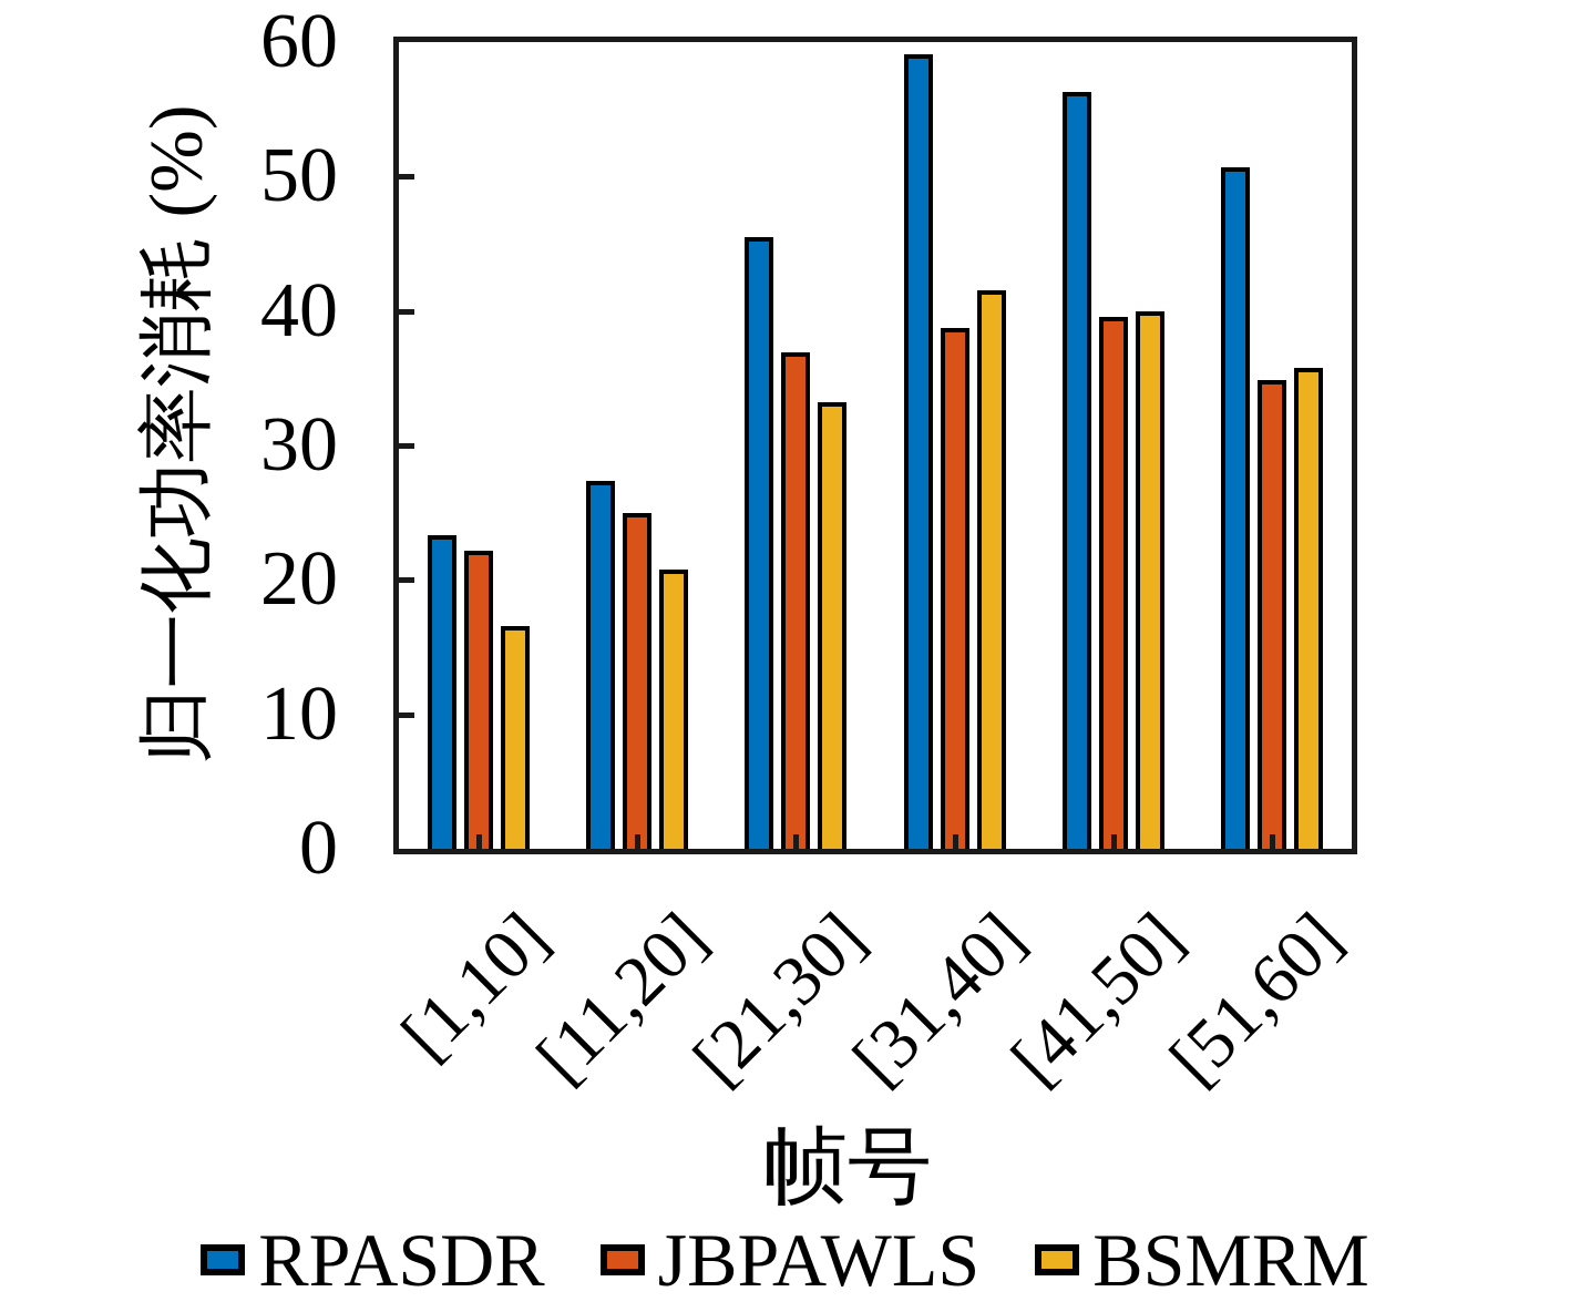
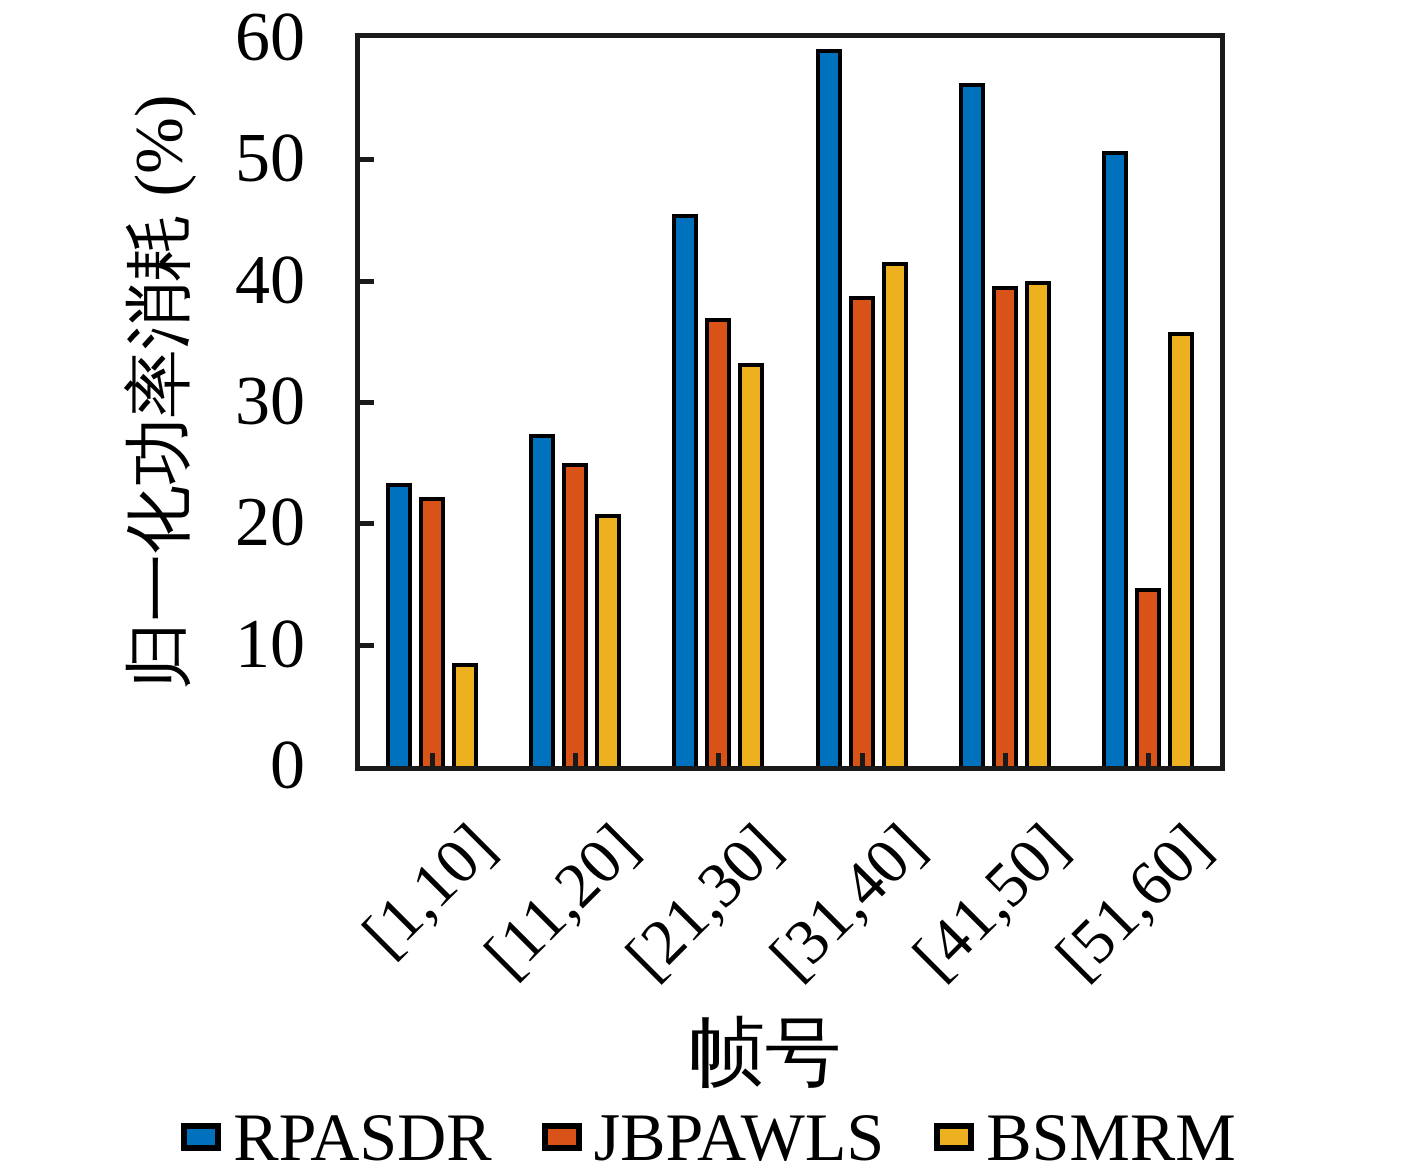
BSMRM/[1,10]: 16.6 -> 8.5
JBPAWLS/[51,60]: 34.9 -> 14.7
